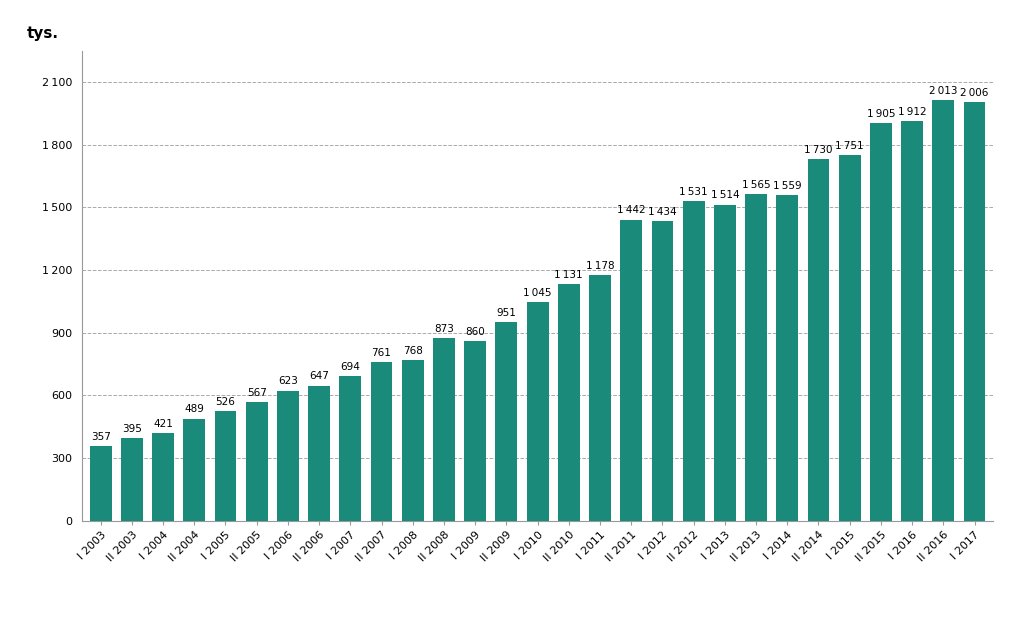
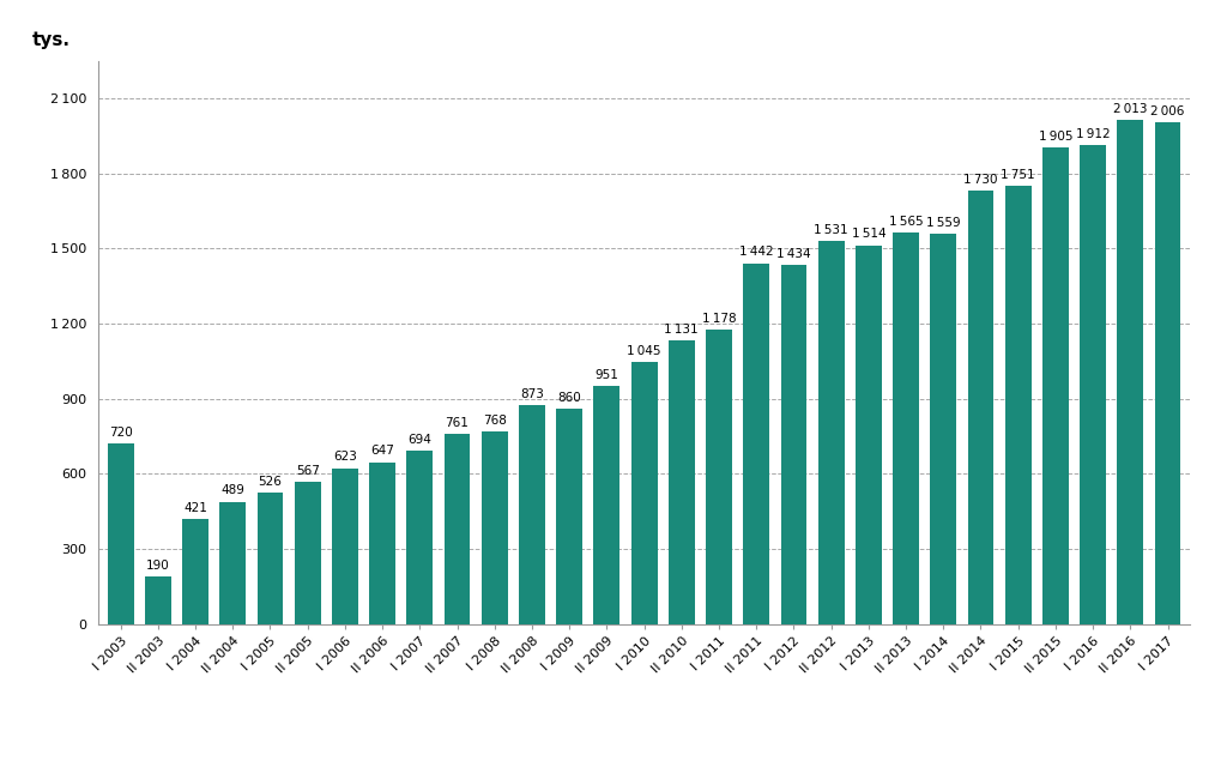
I 2003: 357 -> 720
II 2003: 395 -> 190
